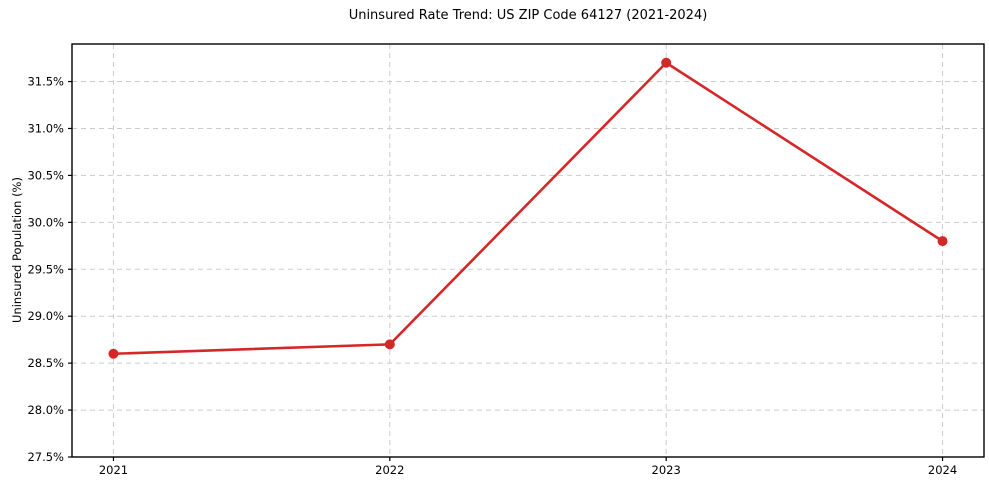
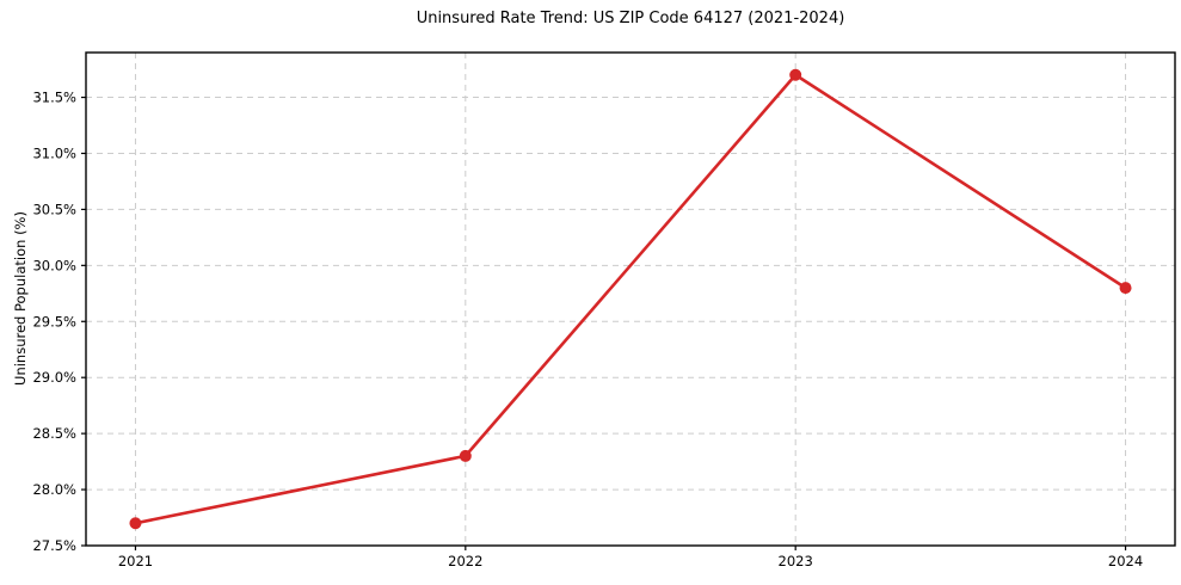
2021: 28.6% -> 27.7%
2022: 28.7% -> 28.3%
